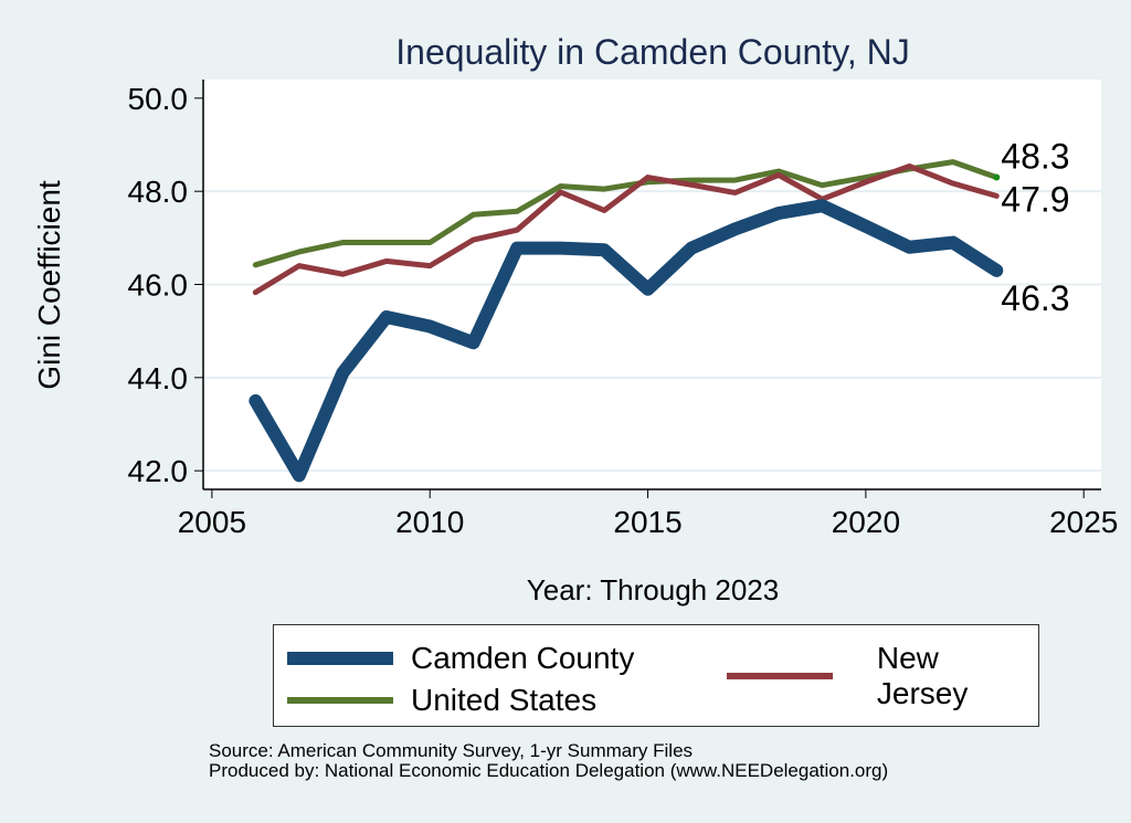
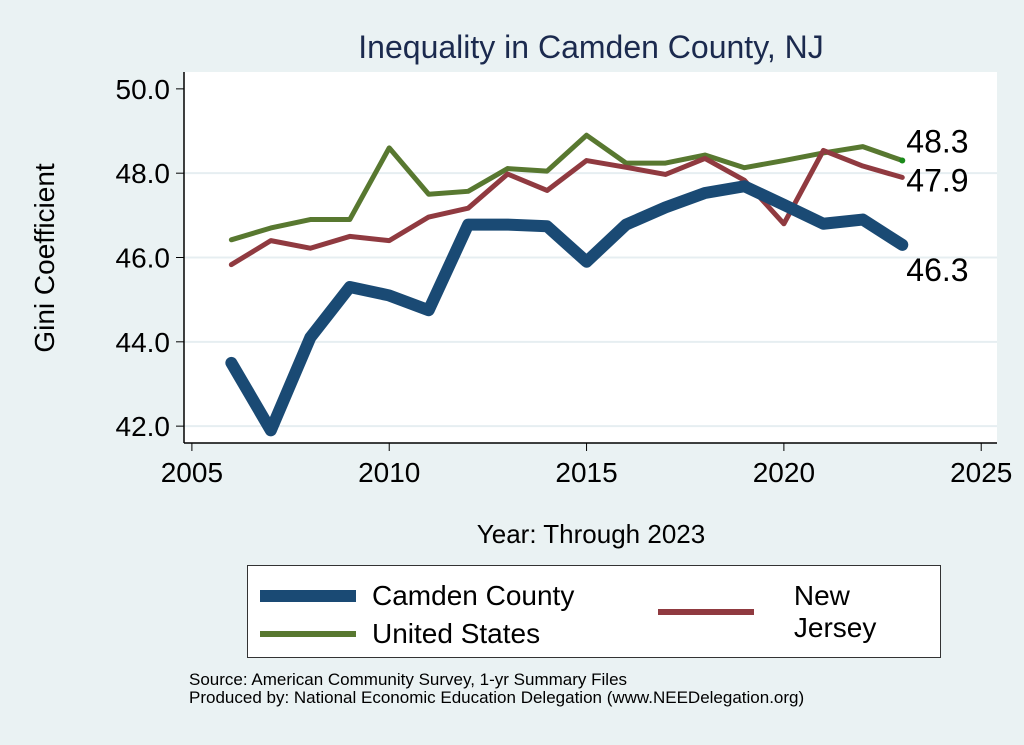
United States/2010: 46.9 -> 48.6
United States/2015: 48.2 -> 48.9
New Jersey/2020: 48.2 -> 46.8
